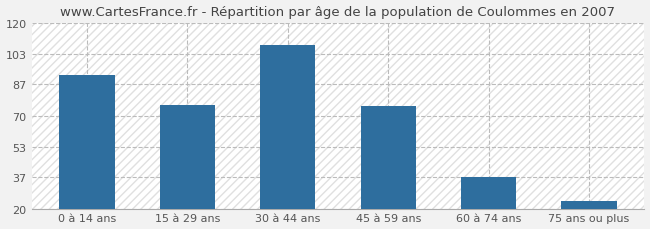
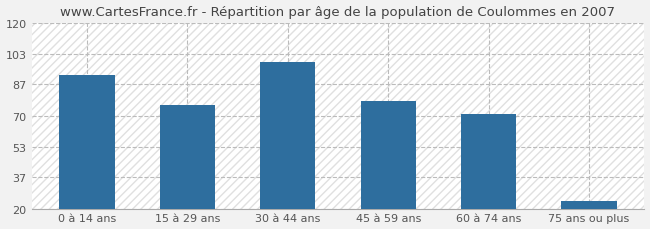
30 à 44 ans: 108 -> 99
45 à 59 ans: 75 -> 78
60 à 74 ans: 37 -> 71
